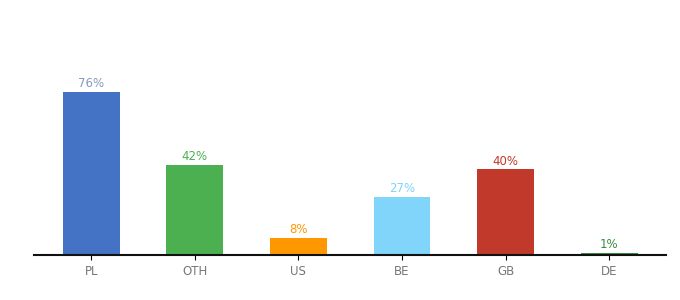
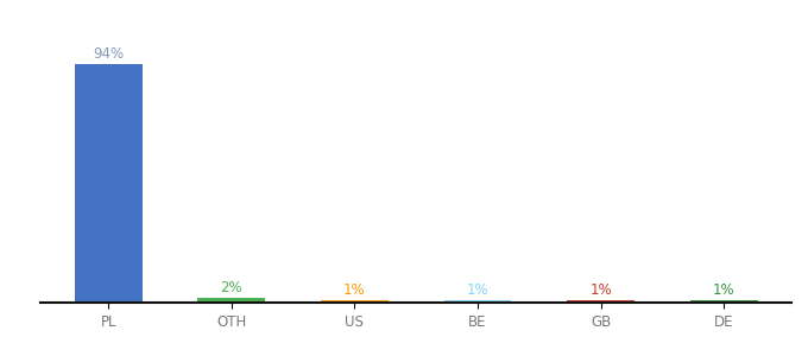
PL: 76% -> 94%
OTH: 42% -> 2%
US: 8% -> 1%
BE: 27% -> 1%
GB: 40% -> 1%
